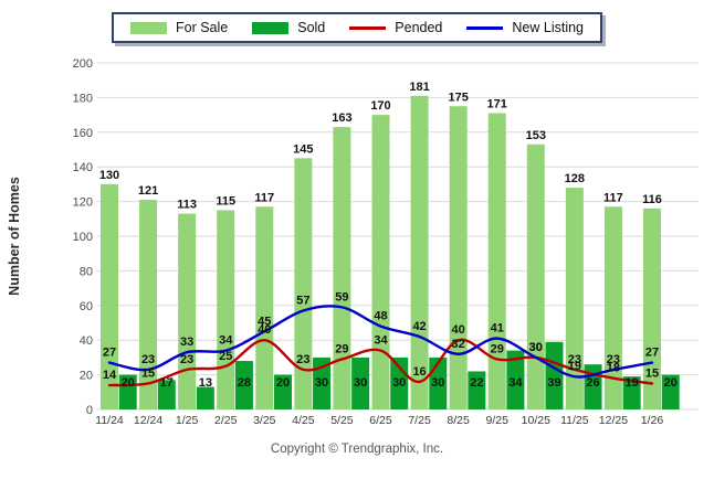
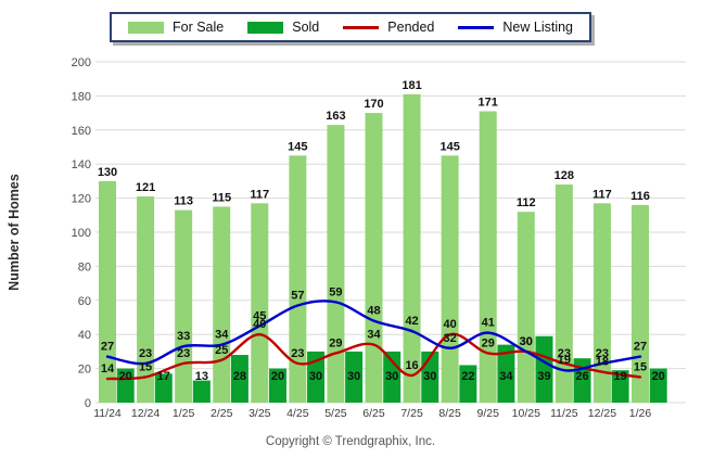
For Sale/8/25: 175 -> 145
For Sale/10/25: 153 -> 112
